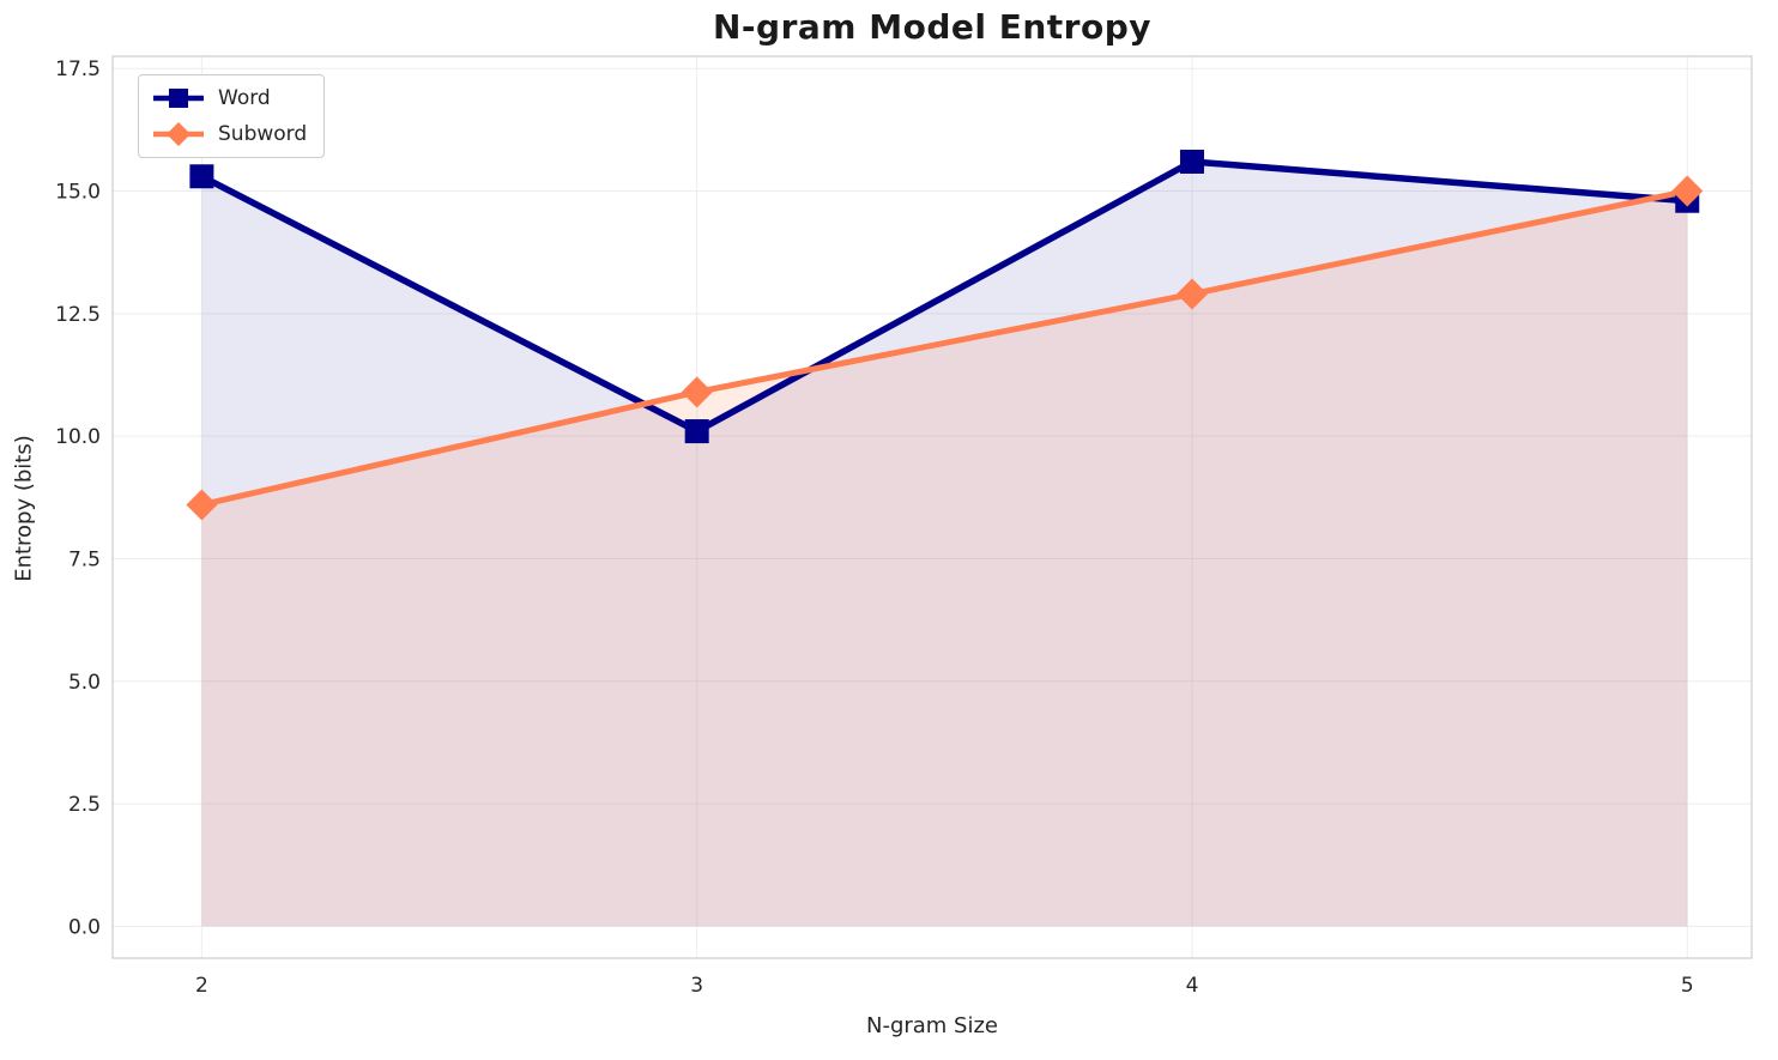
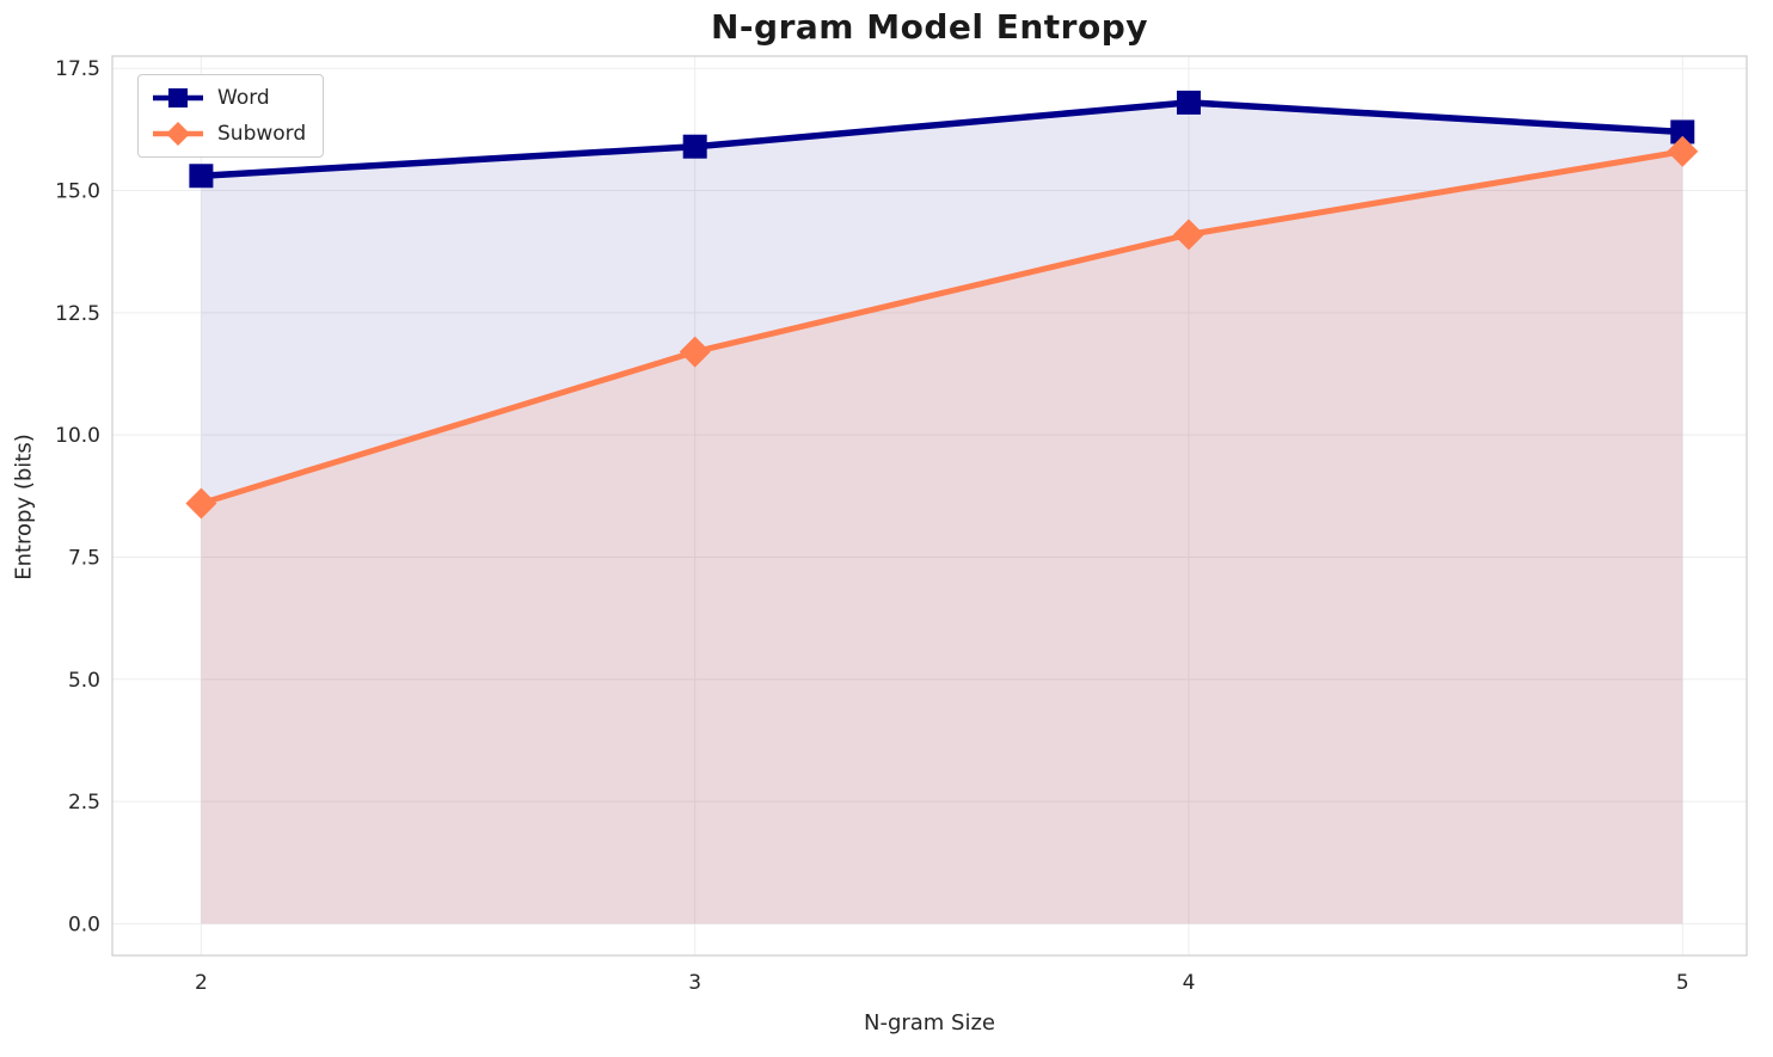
Word/3: 10.1 -> 15.9
Subword/3: 10.9 -> 11.7
Word/4: 15.6 -> 16.8
Subword/4: 12.9 -> 14.1
Word/5: 14.8 -> 16.2
Subword/5: 15.0 -> 15.8
